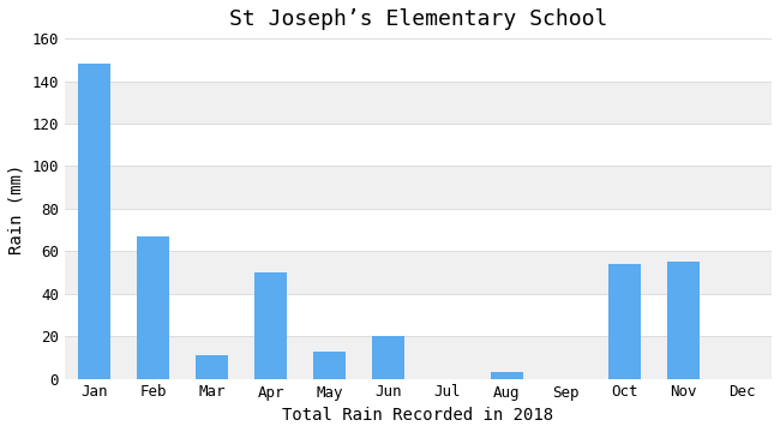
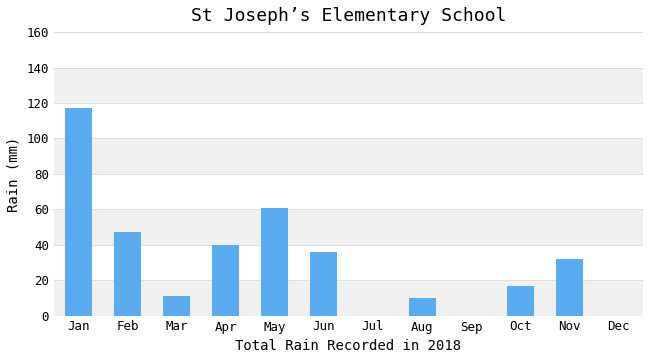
Jan: 148 -> 117
Feb: 67 -> 47
Apr: 50 -> 40
May: 13 -> 61
Jun: 20 -> 36
Aug: 3 -> 10
Oct: 54 -> 17
Nov: 55 -> 32
